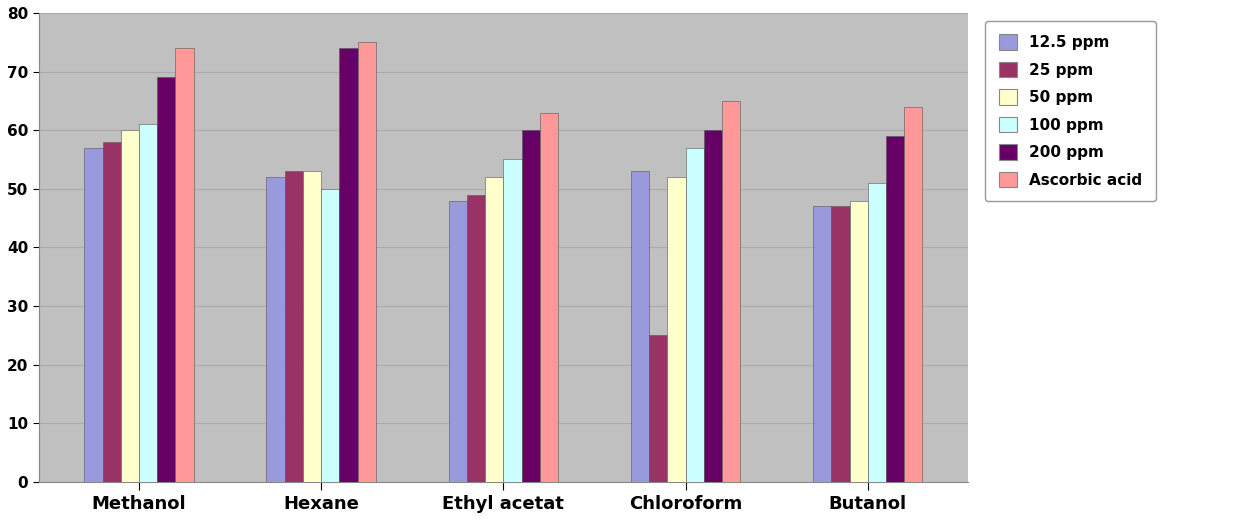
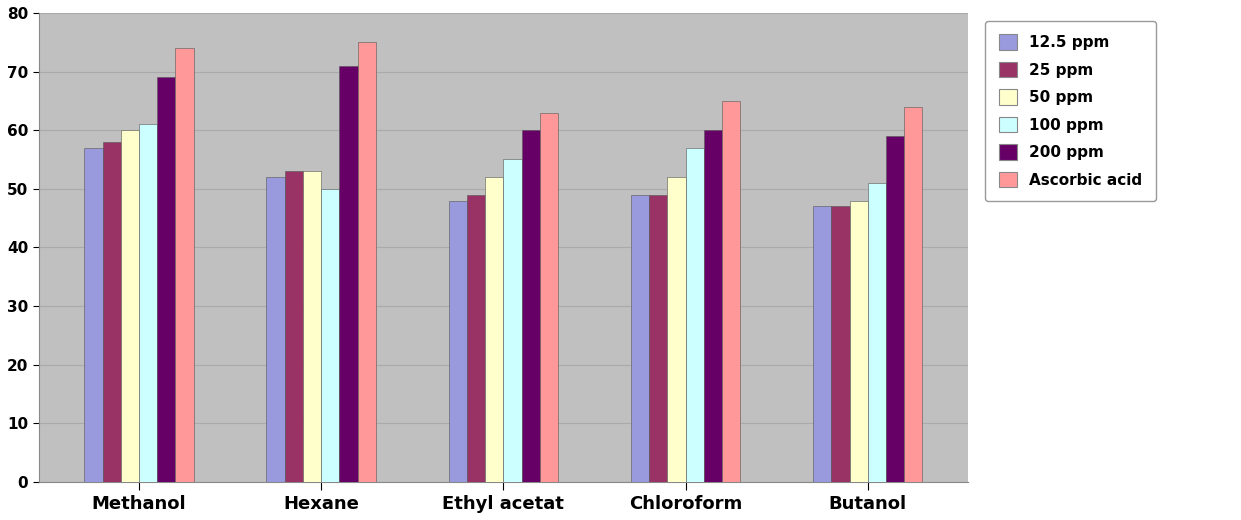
200 ppm/Hexane: 74 -> 71
12.5 ppm/Chloroform: 53 -> 49
25 ppm/Chloroform: 25 -> 49
